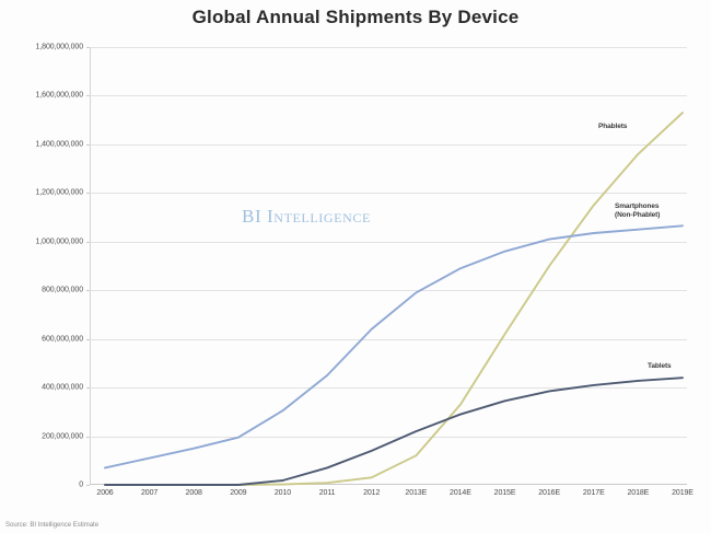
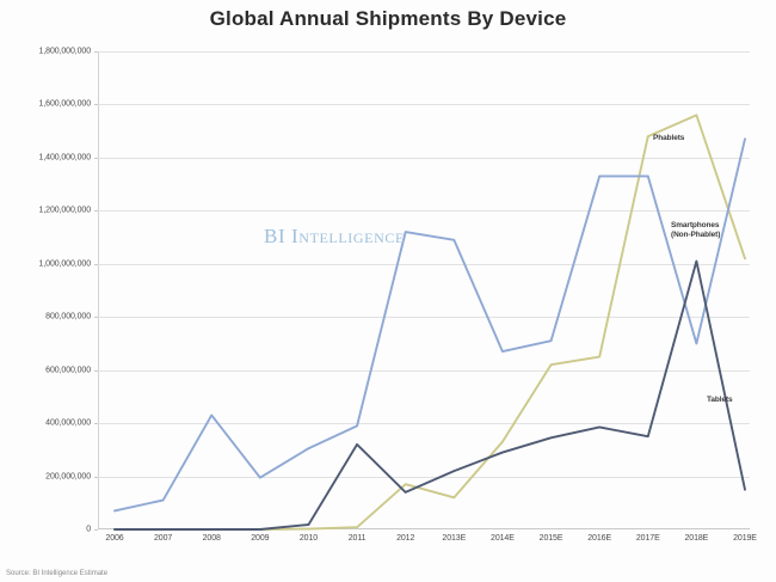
Smartphones (Non-Phablet)/2008: 150000000 -> 430000000
Smartphones (Non-Phablet)/2011: 450000000 -> 390000000
Tablets/2011: 70000000 -> 320000000
Phablets/2012: 30000000 -> 170000000
Smartphones (Non-Phablet)/2012: 640000000 -> 1120000000
Smartphones (Non-Phablet)/2013E: 790000000 -> 1090000000
Smartphones (Non-Phablet)/2014E: 890000000 -> 670000000
Smartphones (Non-Phablet)/2015E: 960000000 -> 710000000
Phablets/2016E: 900000000 -> 650000000
Smartphones (Non-Phablet)/2016E: 1010000000 -> 1330000000
Phablets/2017E: 1150000000 -> 1480000000
Smartphones (Non-Phablet)/2017E: 1040000000 -> 1330000000
Tablets/2017E: 410000000 -> 350000000
Phablets/2018E: 1360000000 -> 1560000000
Smartphones (Non-Phablet)/2018E: 1050000000 -> 700000000
Tablets/2018E: 430000000 -> 1010000000
Phablets/2019E: 1530000000 -> 1020000000
Smartphones (Non-Phablet)/2019E: 1060000000 -> 1470000000
Tablets/2019E: 440000000 -> 150000000
